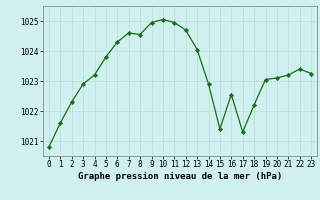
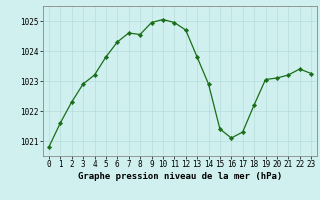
13: 1024.05 -> 1023.80
16: 1022.55 -> 1021.10
